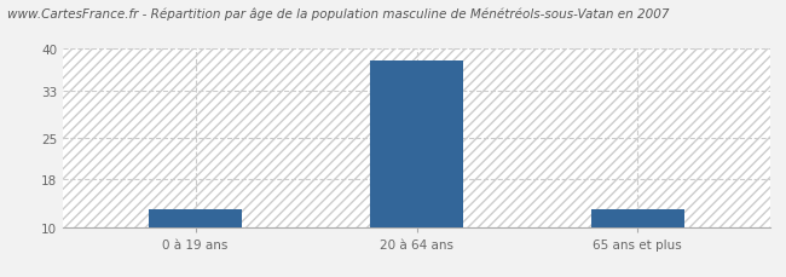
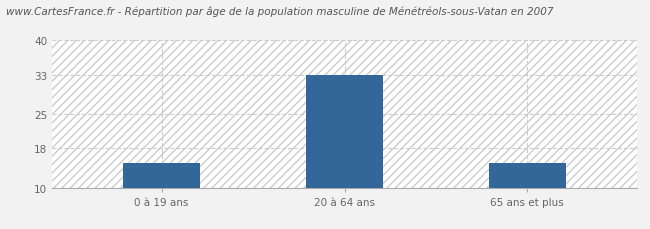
0 à 19 ans: 13 -> 15
20 à 64 ans: 38 -> 33
65 ans et plus: 13 -> 15
